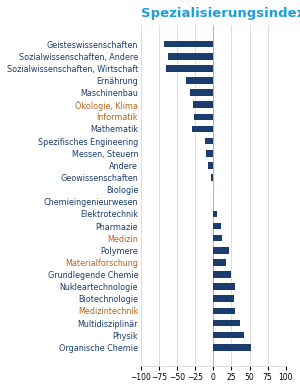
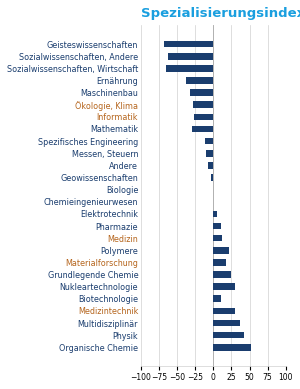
Biotechnologie: 28 -> 10
